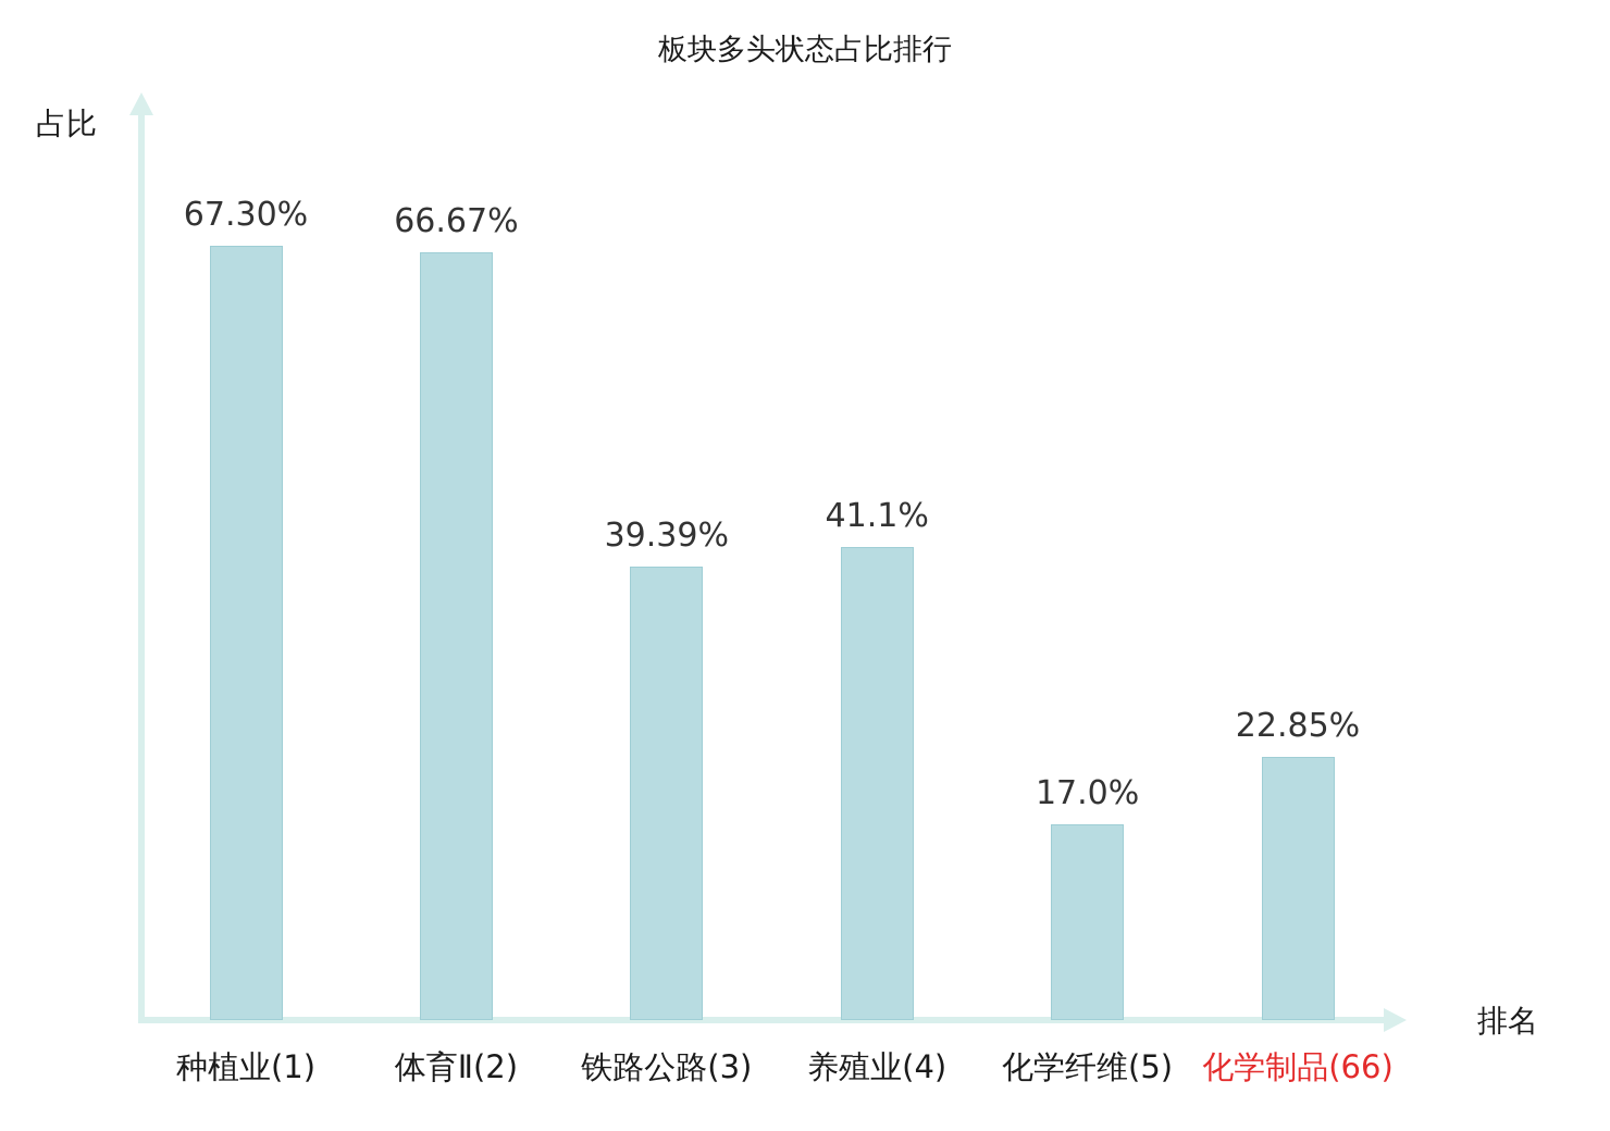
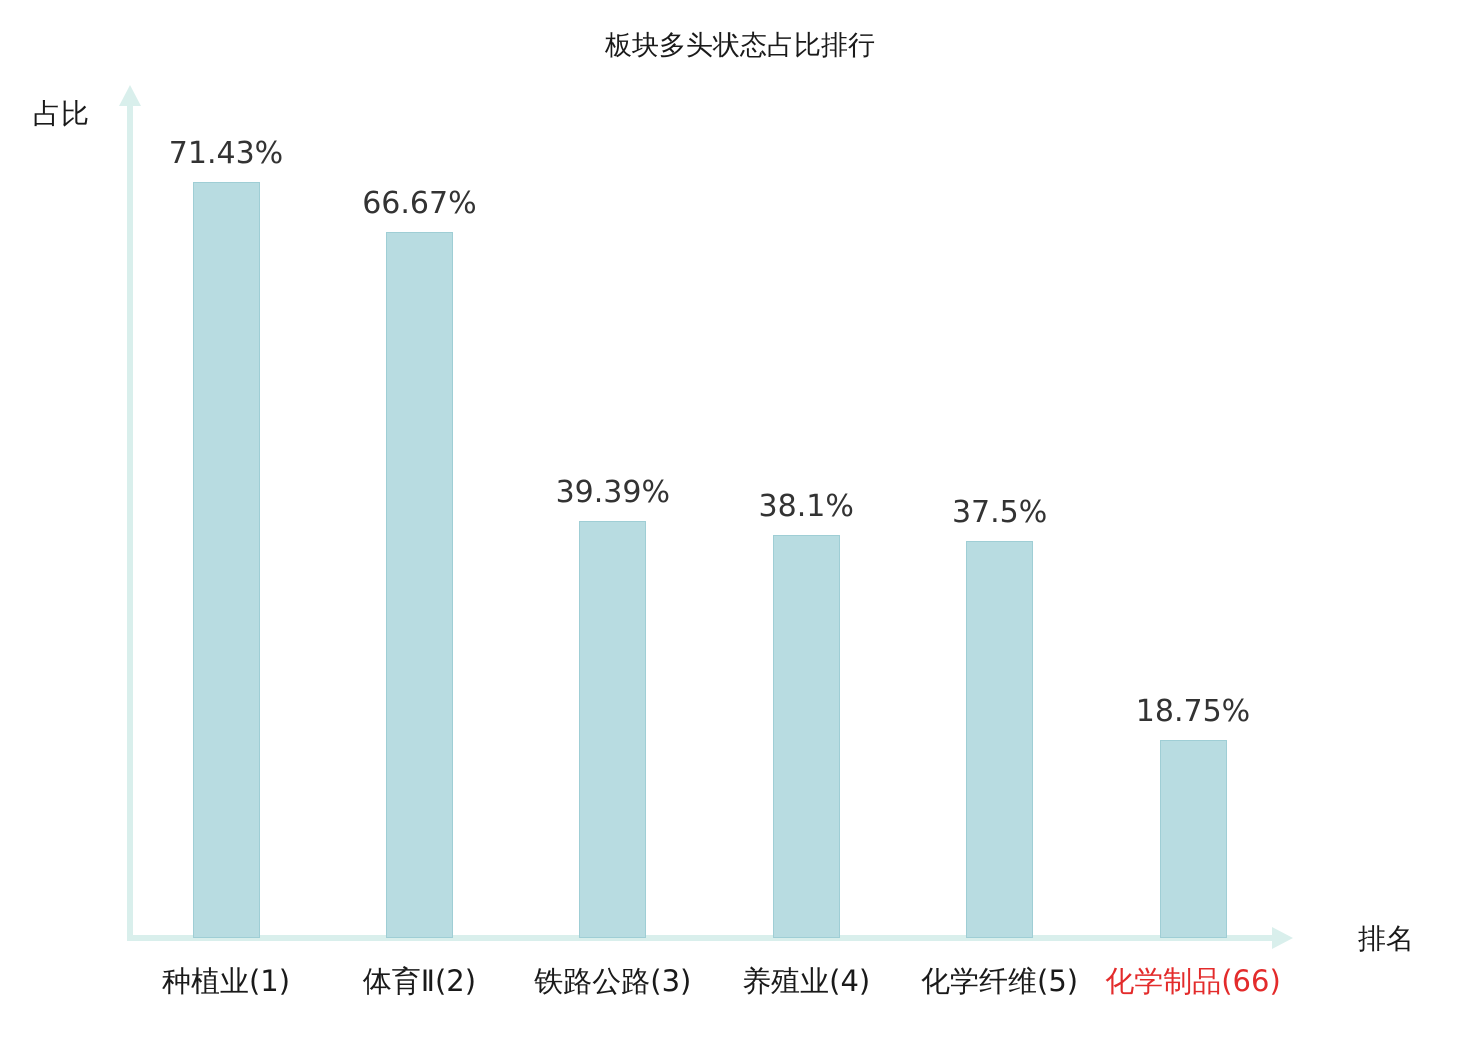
种植业(1): 67.30% -> 71.43%
养殖业(4): 41.1% -> 38.1%
化学纤维(5): 17.0% -> 37.5%
化学制品(66): 22.85% -> 18.75%
